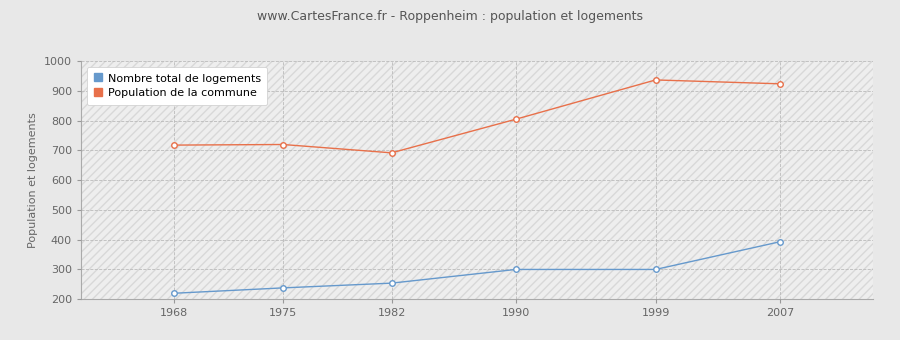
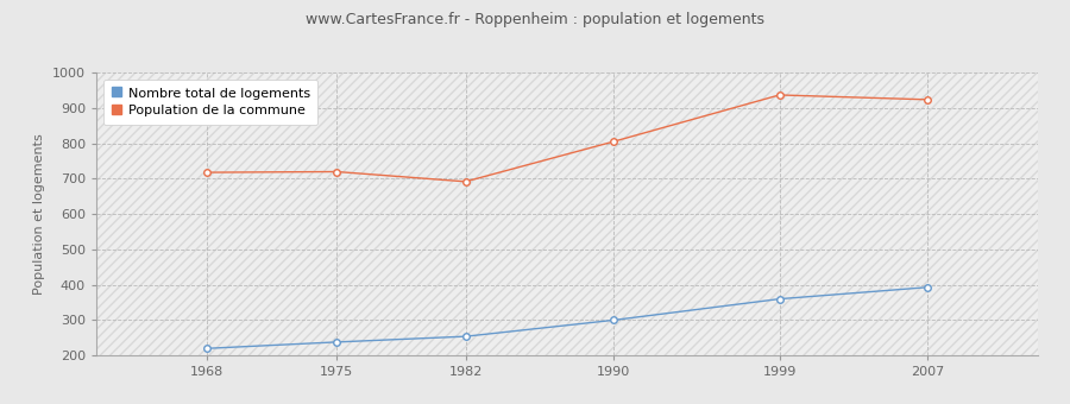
Nombre total de logements/1999: 300 -> 360
